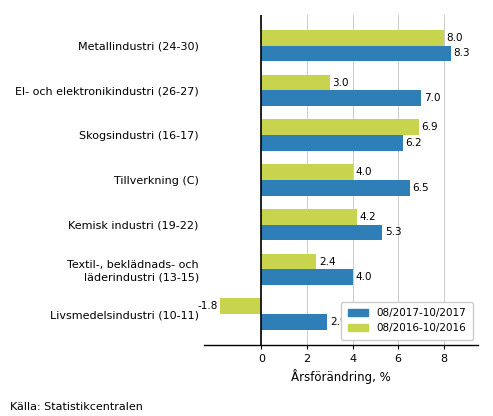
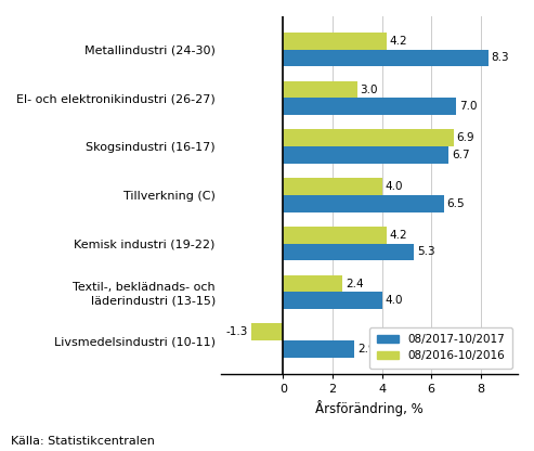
08/2016-10/2016/Metallindustri (24-30): 8.0 -> 4.2
08/2017-10/2017/Skogsindustri (16-17): 6.2 -> 6.7
08/2016-10/2016/Livsmedelsindustri (10-11): -1.8 -> -1.3
